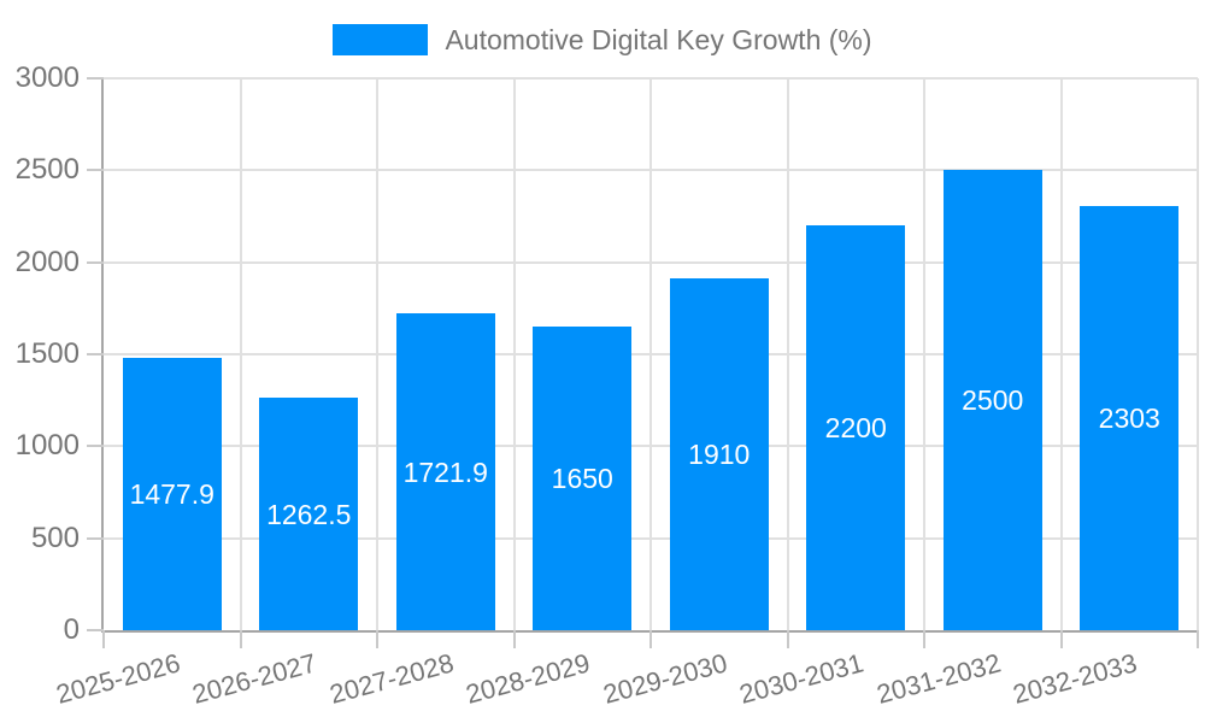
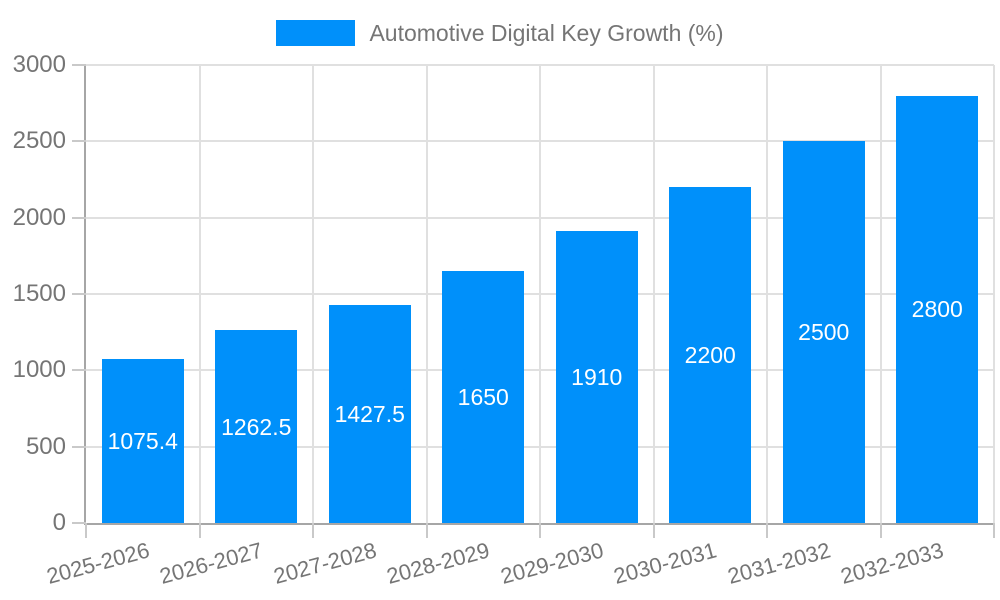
2025-2026: 1477.9 -> 1075.4
2027-2028: 1721.9 -> 1427.5
2032-2033: 2303 -> 2800
